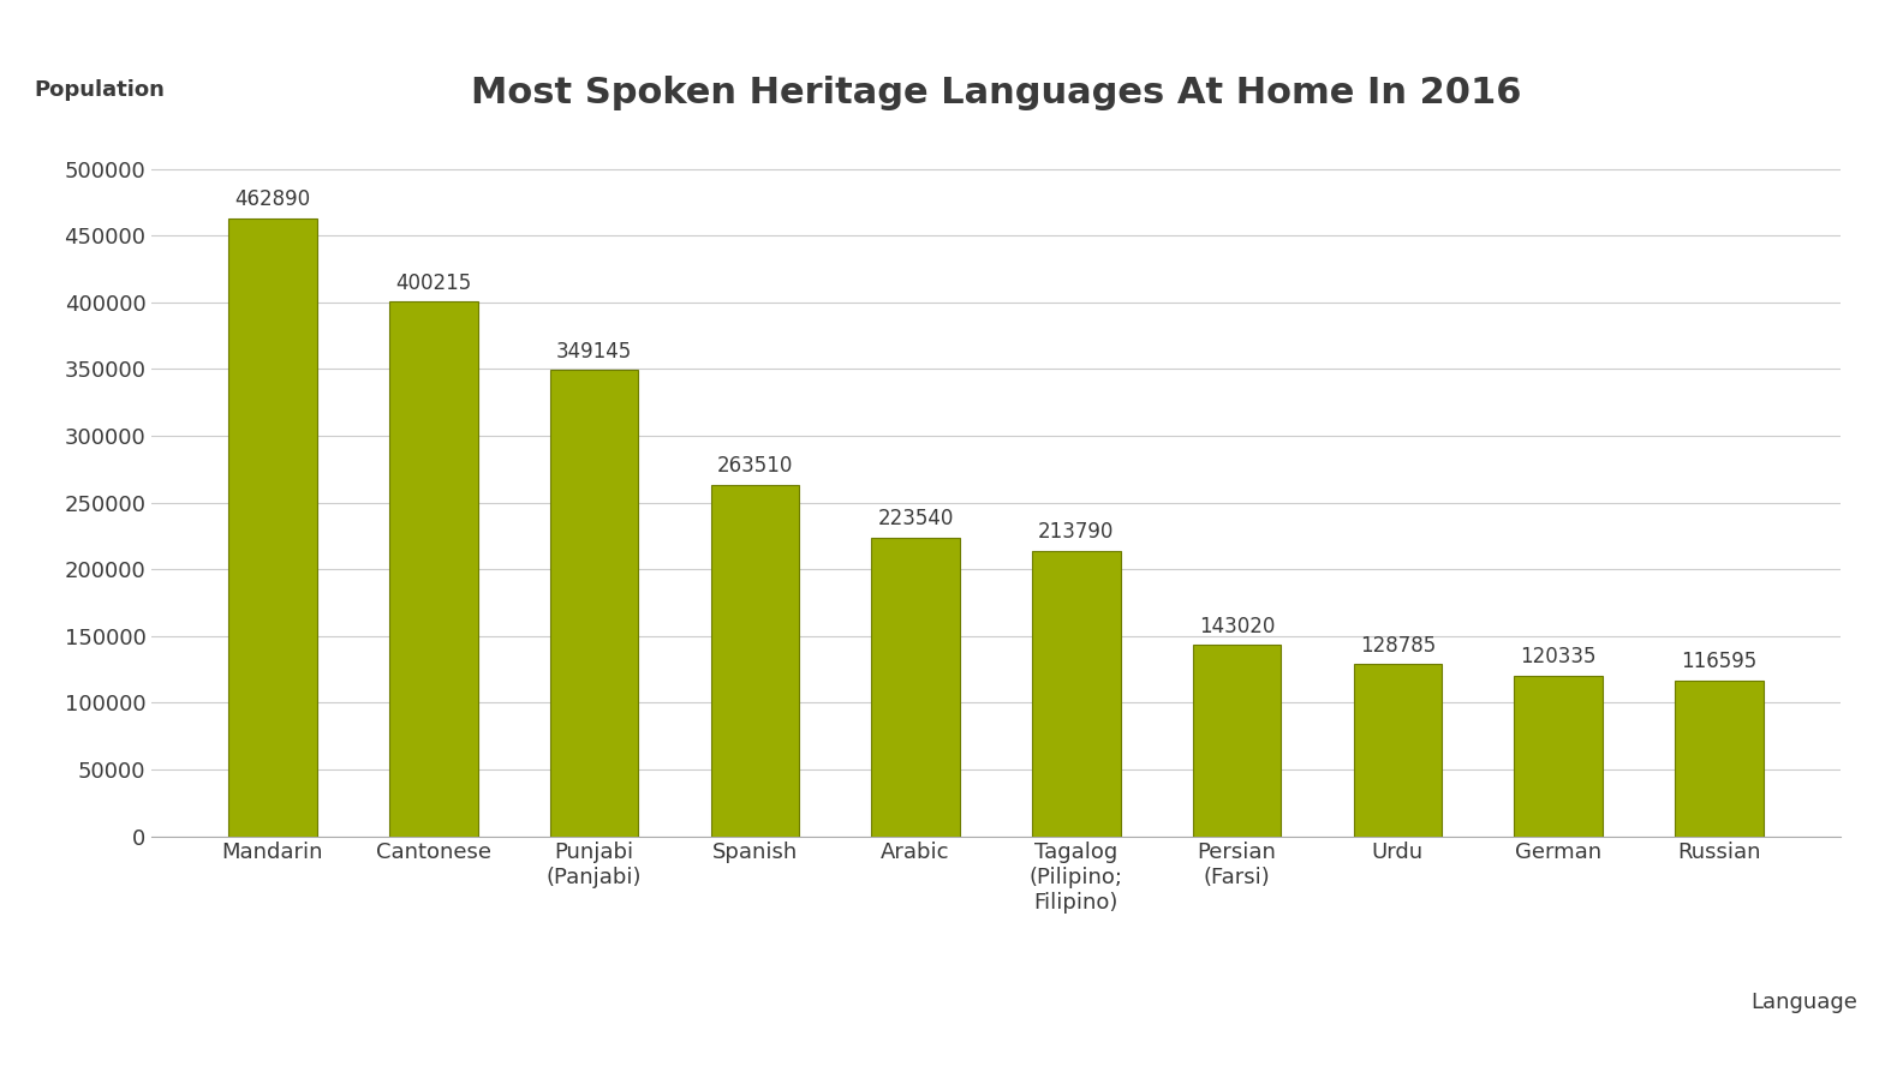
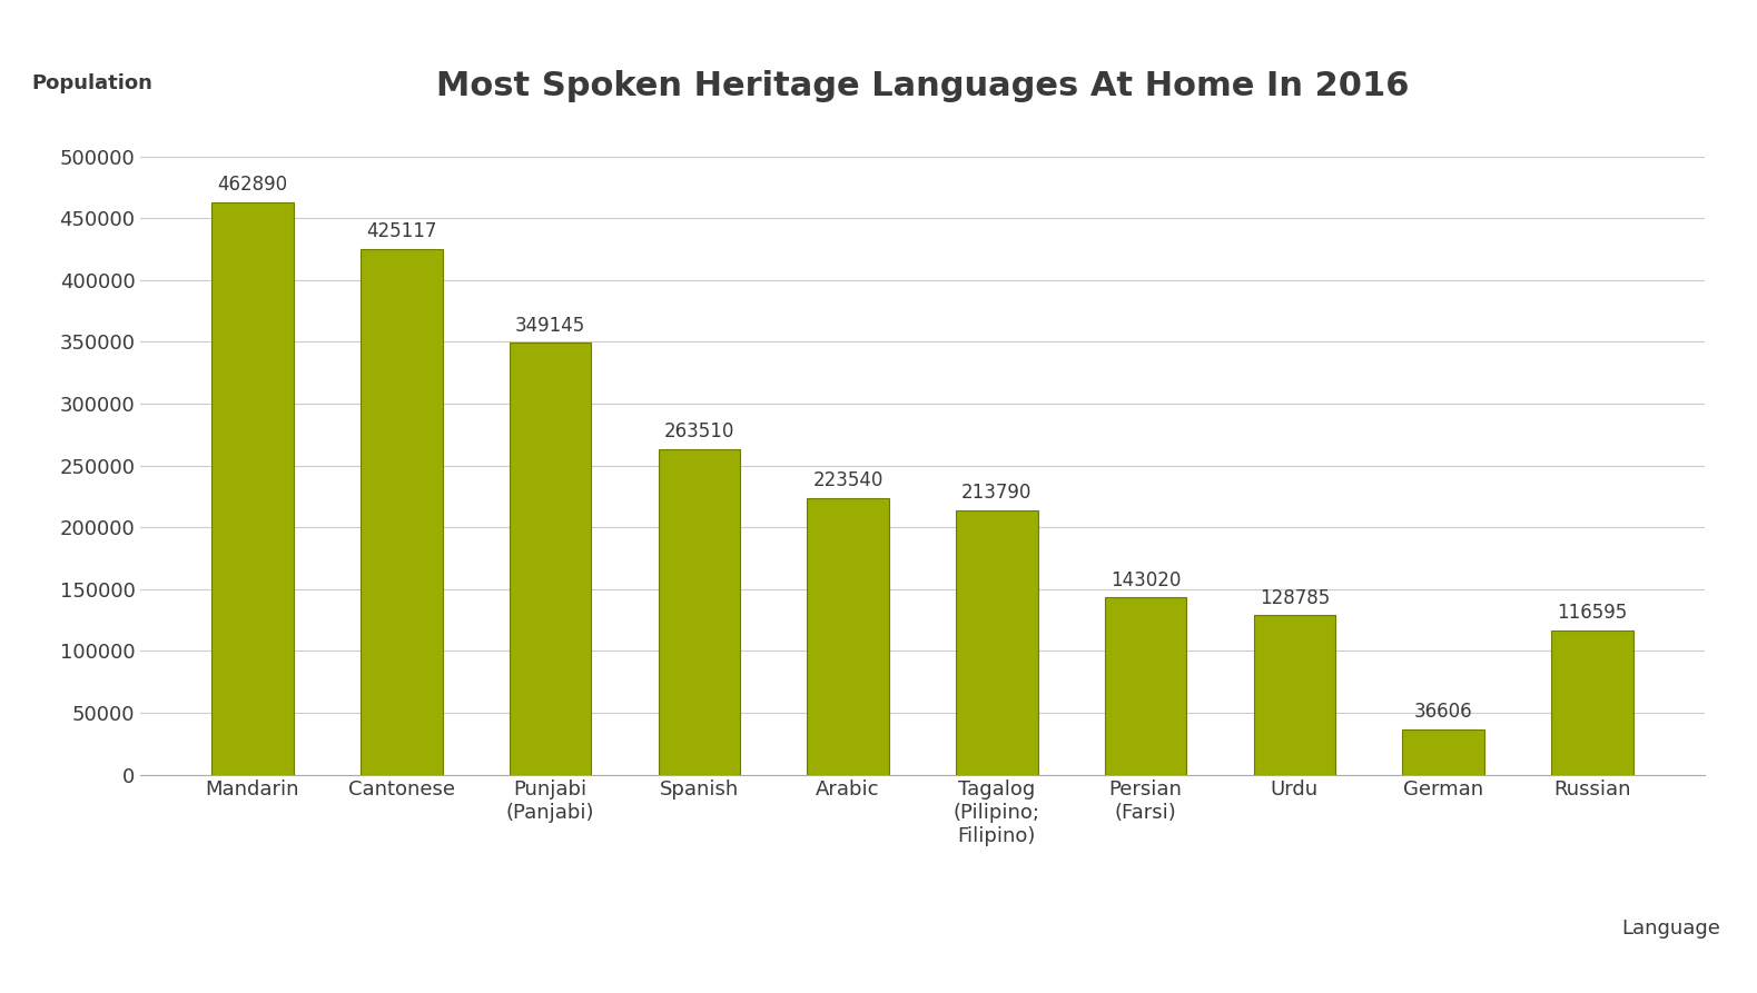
Cantonese: 400215 -> 425117
German: 120335 -> 36606
